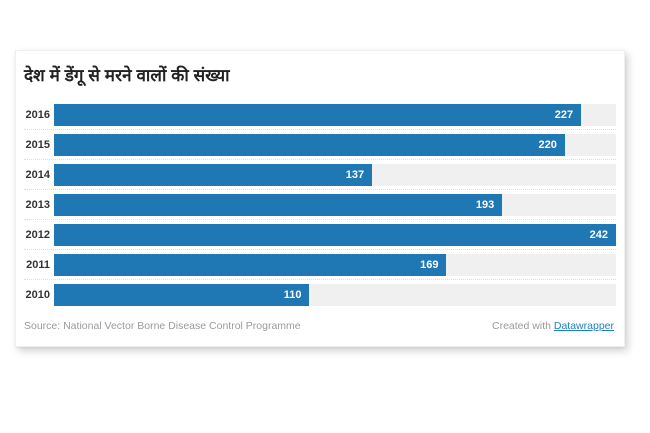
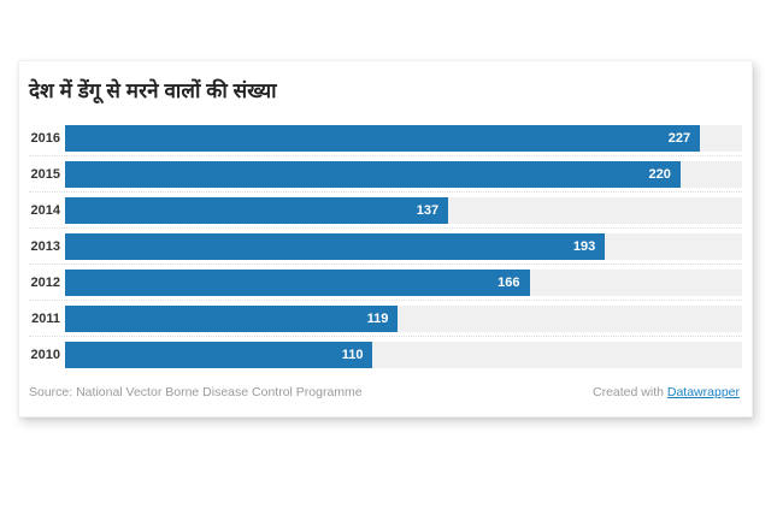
2012: 242 -> 166
2011: 169 -> 119
